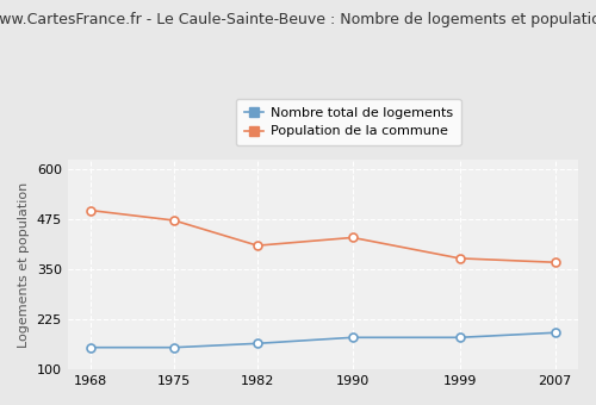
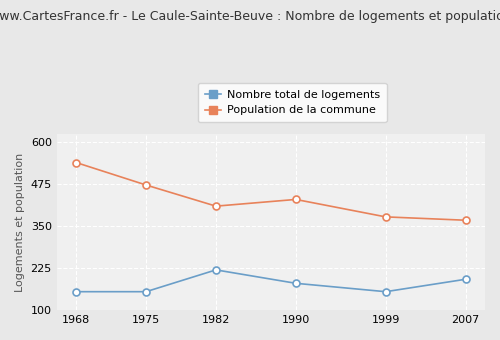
Population de la commune/1968: 498 -> 540
Nombre total de logements/1982: 165 -> 220
Nombre total de logements/1999: 180 -> 155
